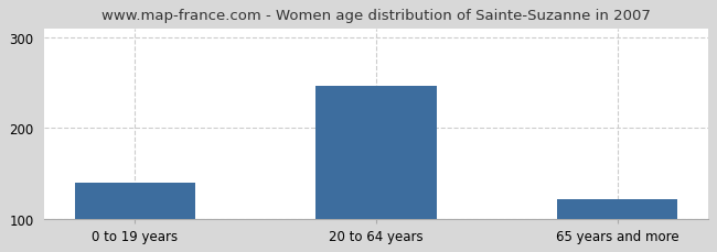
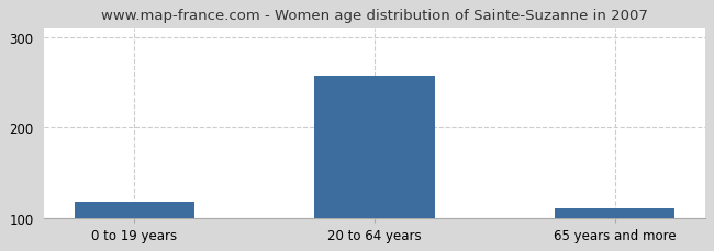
0 to 19 years: 140 -> 118
20 to 64 years: 246 -> 257
65 years and more: 122 -> 111
